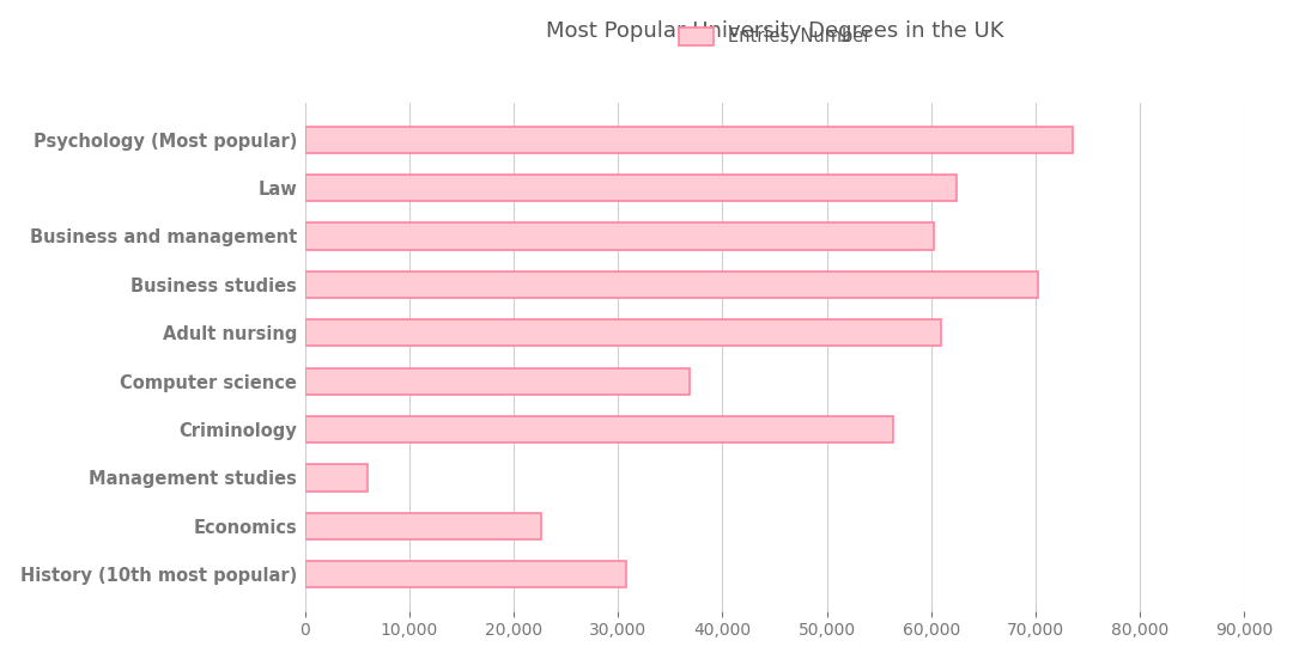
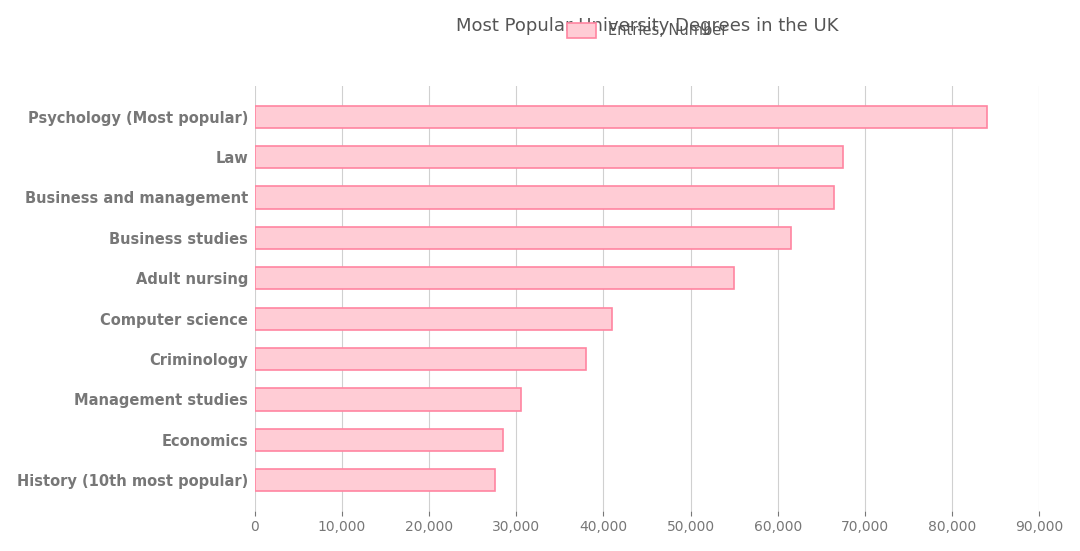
Psychology (Most popular): 73,600 -> 84,000
Law: 62,400 -> 67,500
Business and management: 60,200 -> 66,500
Business studies: 70,200 -> 61,500
Adult nursing: 61,000 -> 55,000
Computer science: 36,800 -> 41,000
Criminology: 56,400 -> 38,000
Management studies: 6,000 -> 30,500
Economics: 22,600 -> 28,500
History (10th most popular): 30,800 -> 27,500
